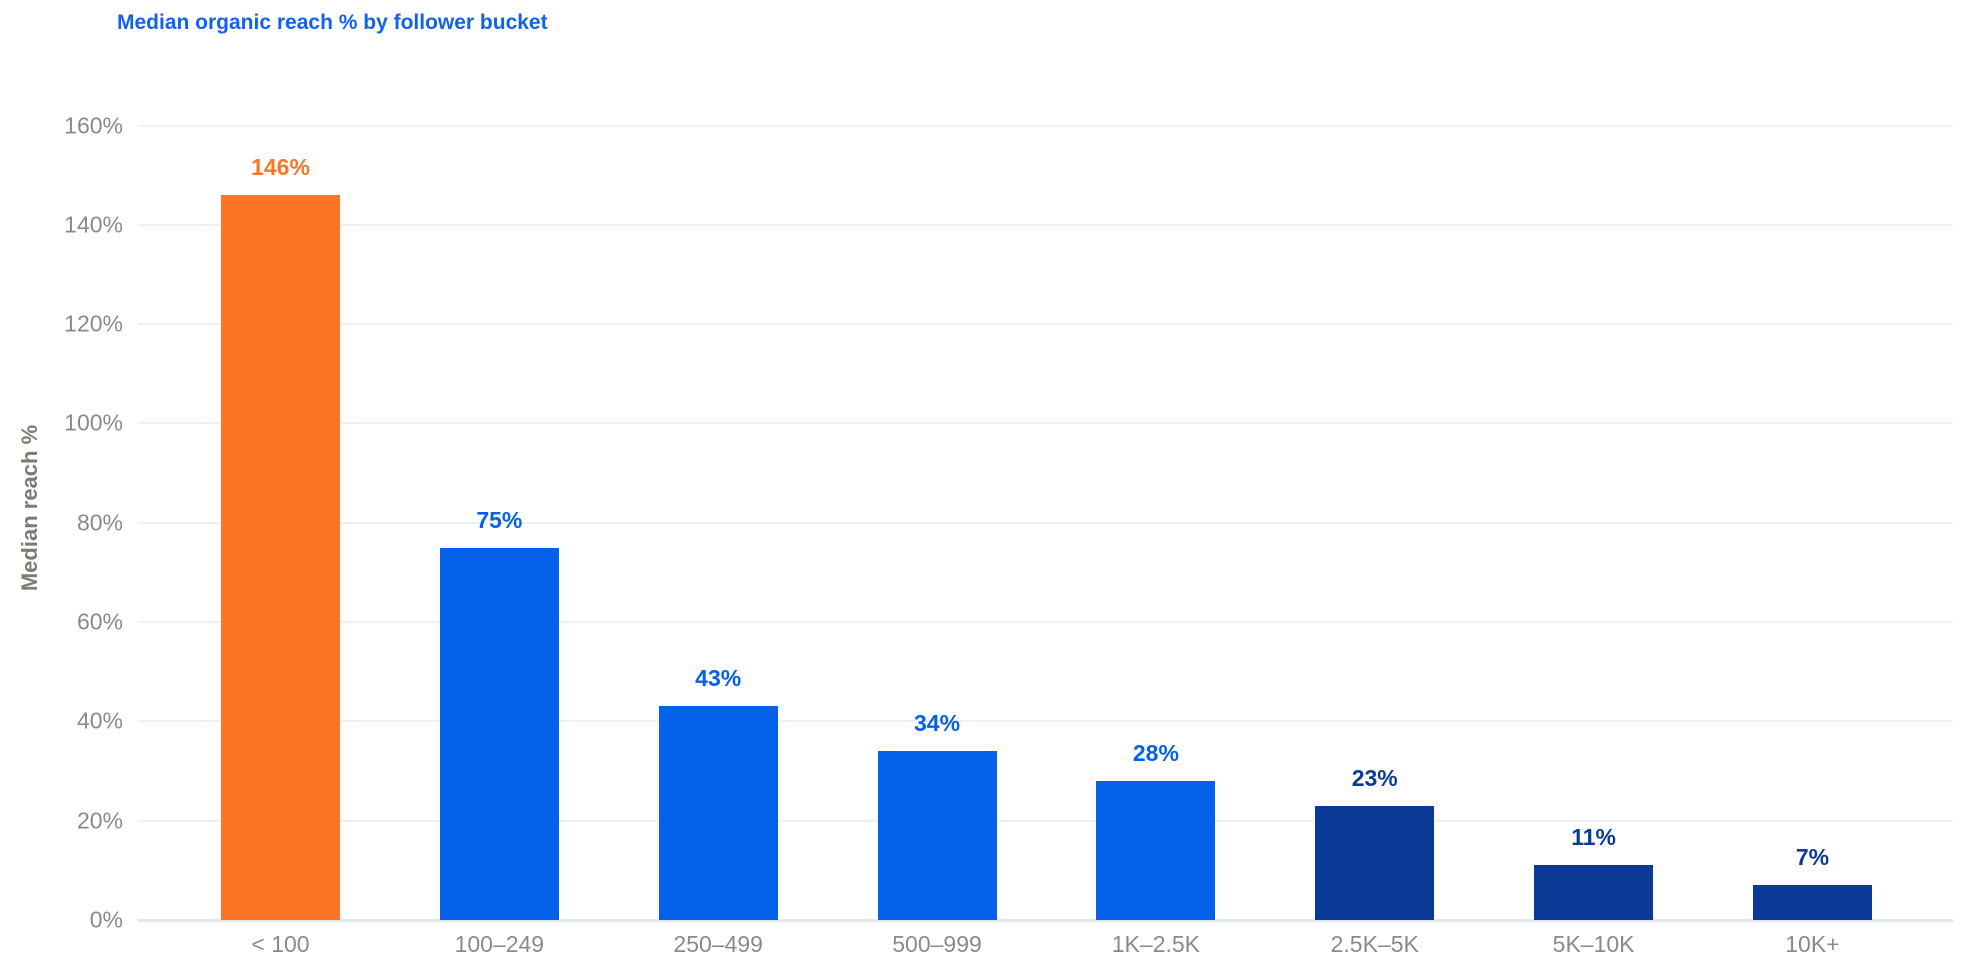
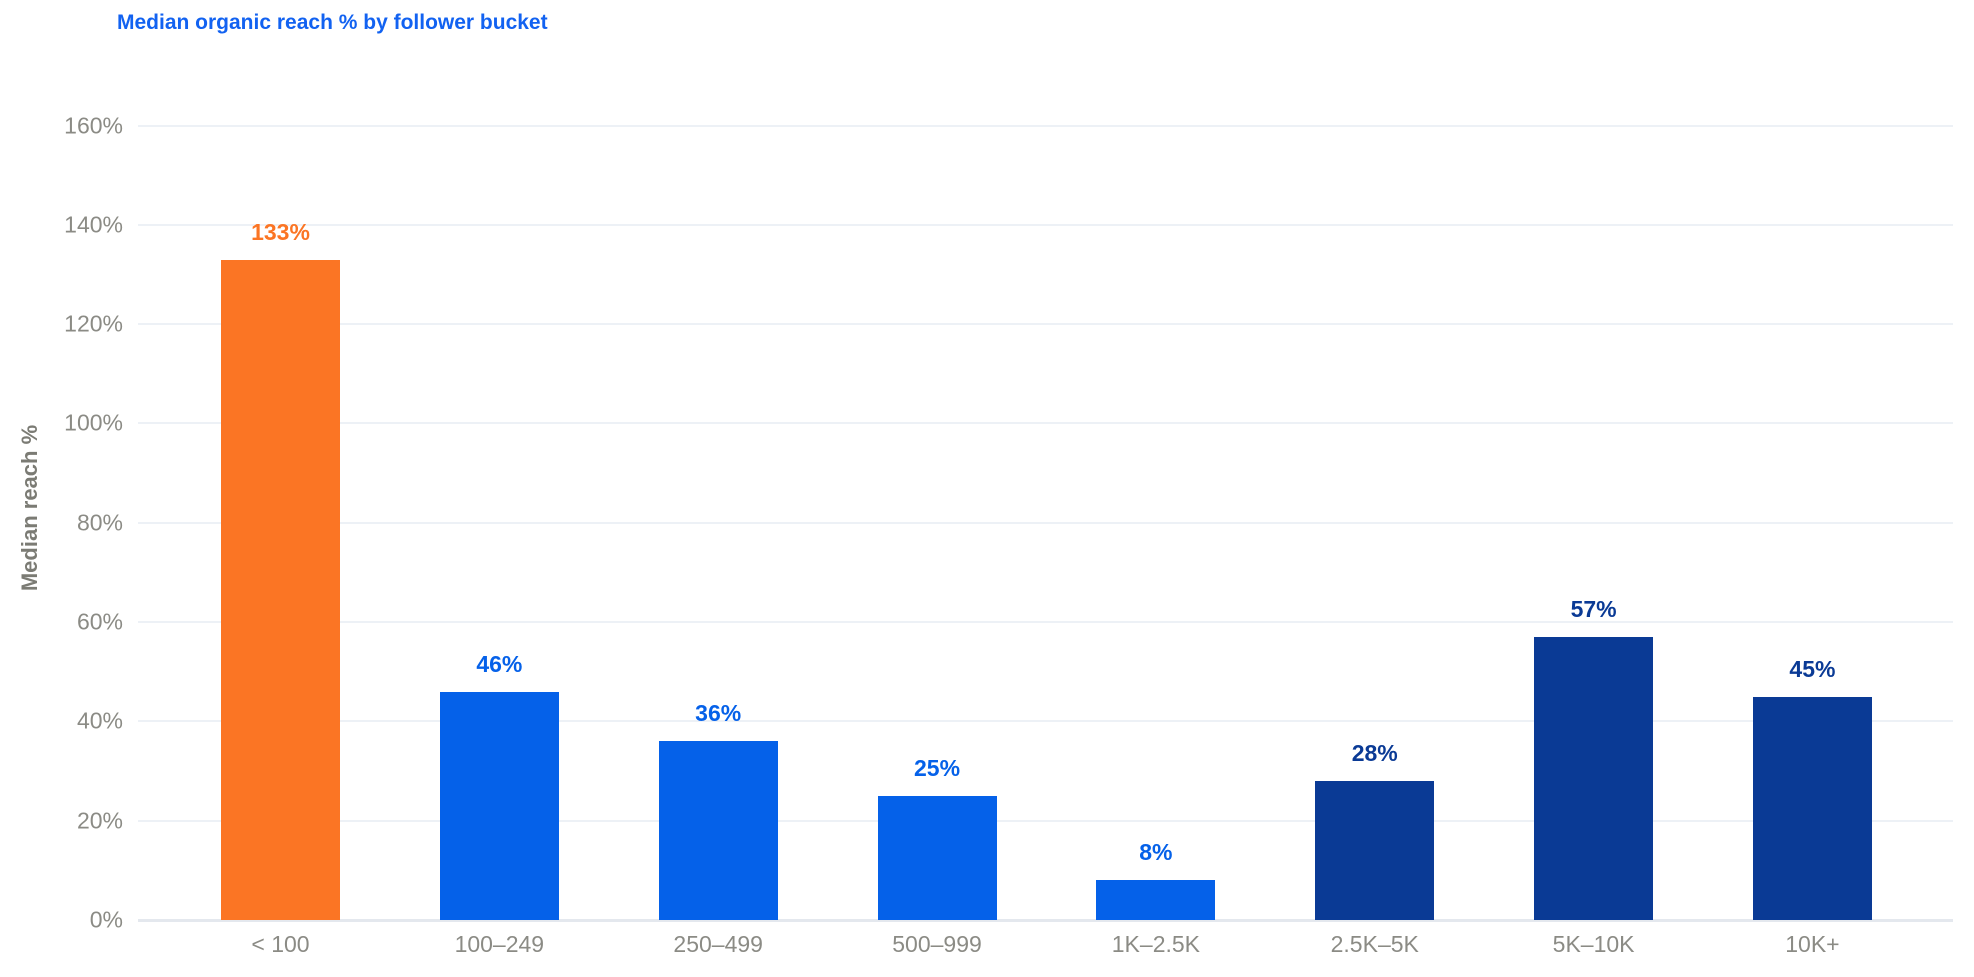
< 100: 146% -> 133%
100–249: 75% -> 46%
250–499: 43% -> 36%
500–999: 34% -> 25%
1K–2.5K: 28% -> 8%
2.5K–5K: 23% -> 28%
5K–10K: 11% -> 57%
10K+: 7% -> 45%
